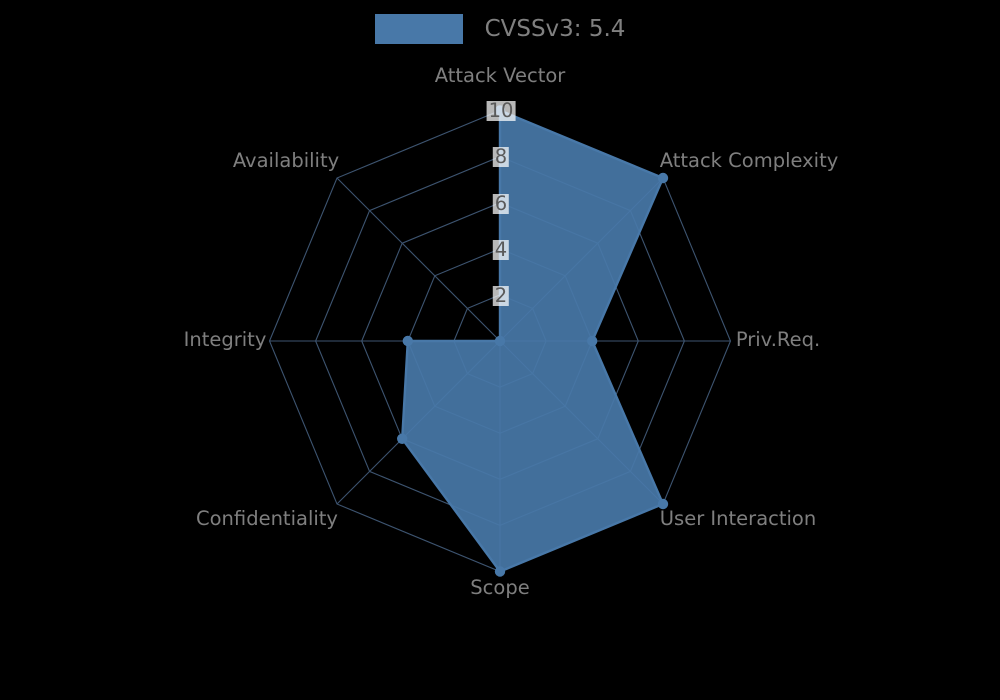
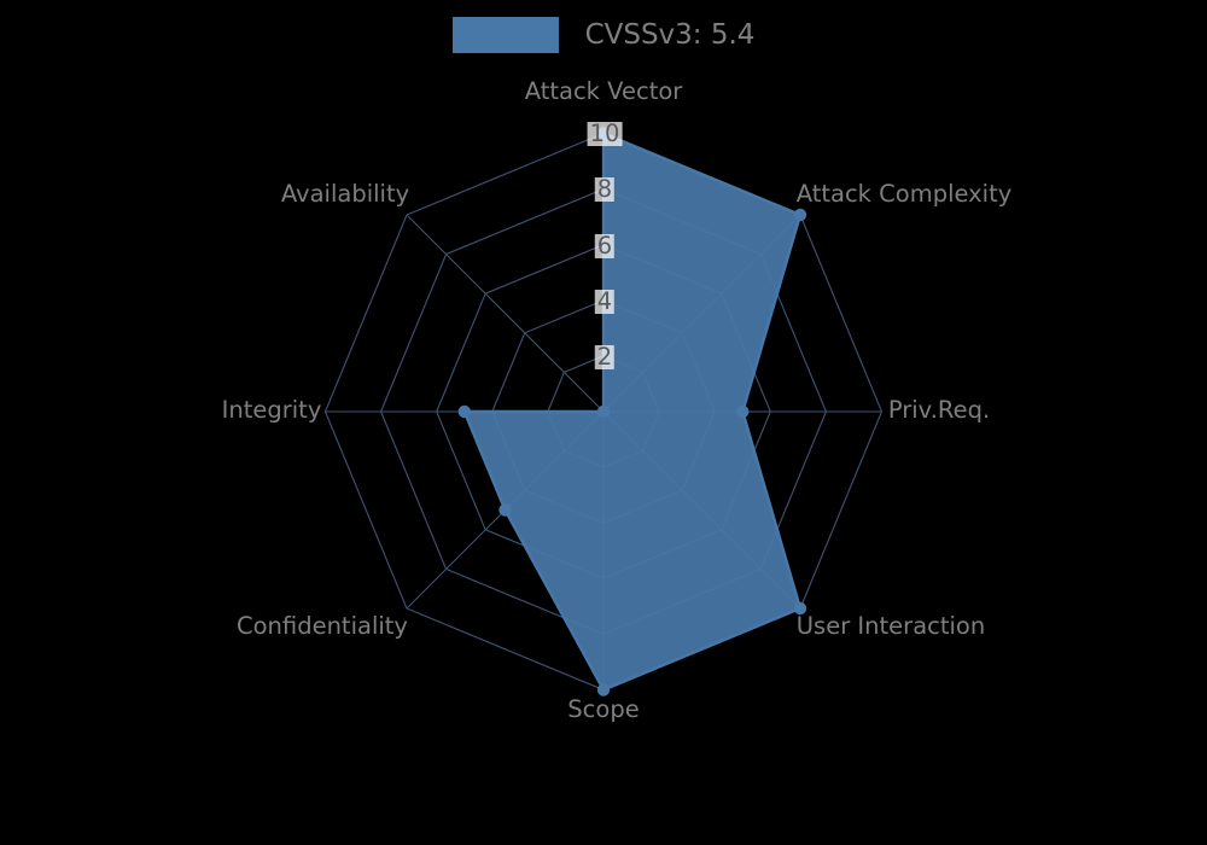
Priv.Req.: 4 -> 5
Confidentiality: 6 -> 5
Integrity: 4 -> 5
